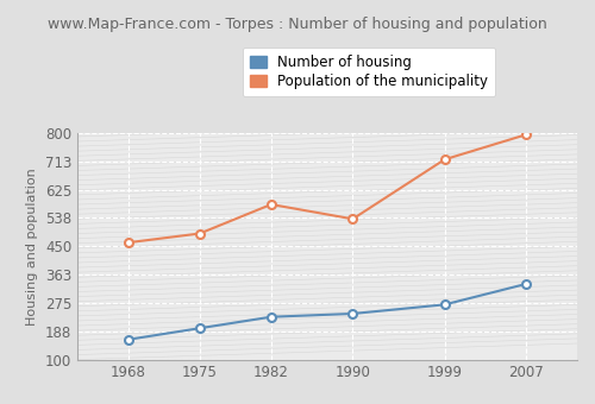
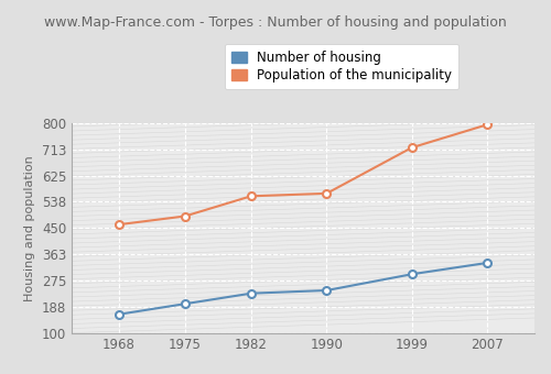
Population of the municipality/1982: 580 -> 557
Population of the municipality/1990: 535 -> 566
Number of housing/1999: 270 -> 296
